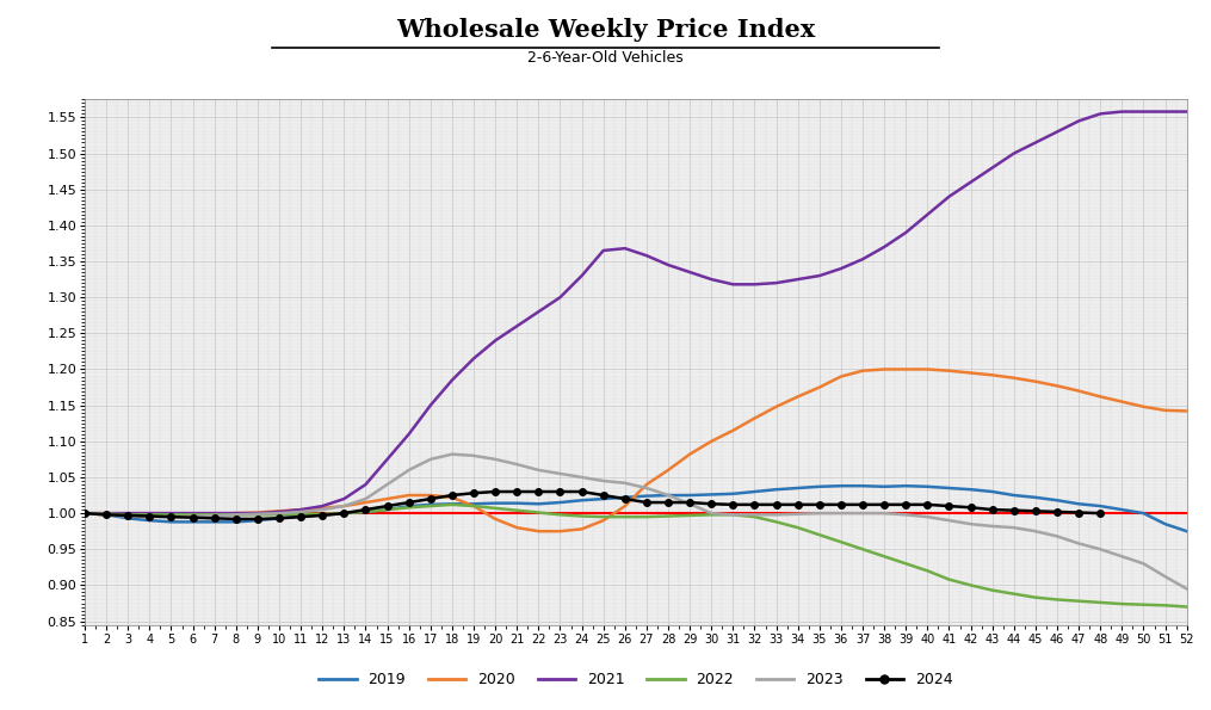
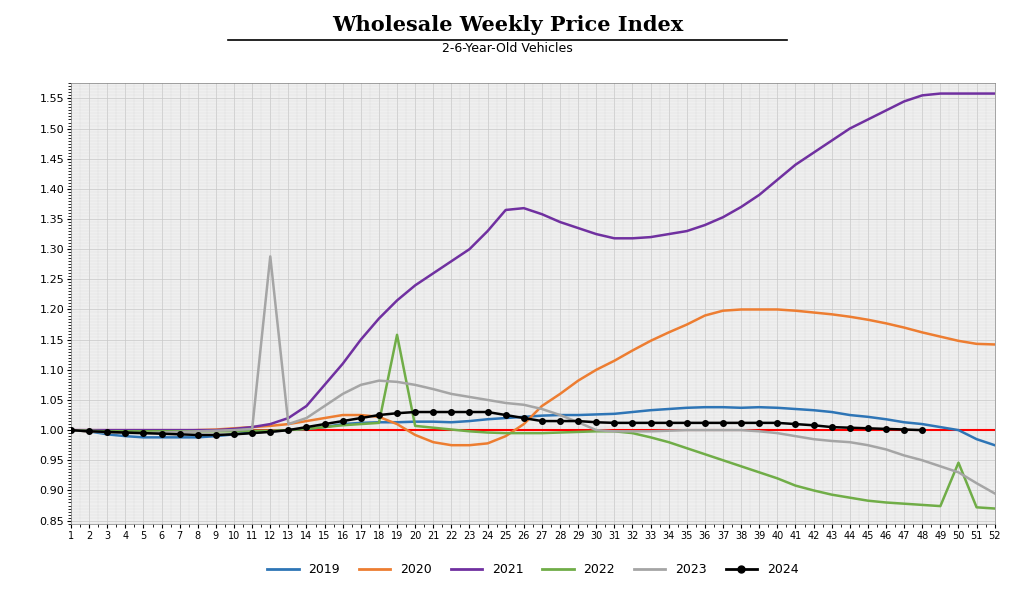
2023/12: 1.005 -> 1.288
2022/19: 1.010 -> 1.158
2022/50: 0.873 -> 0.946
